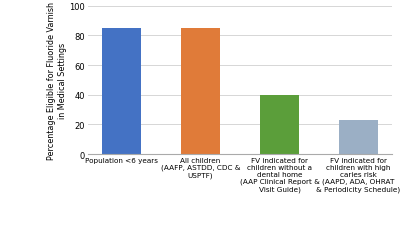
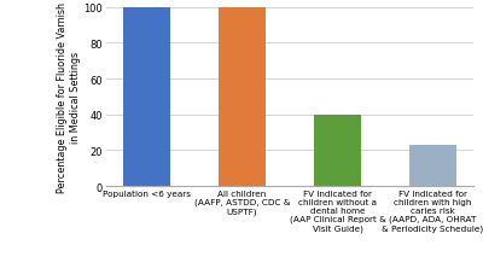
Population <6 years: 85 -> 100
All children (AAFP, ASTDD, CDC & USPTF): 85 -> 100
